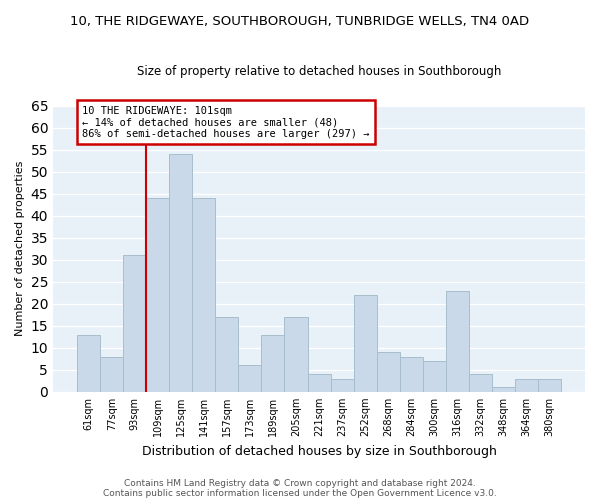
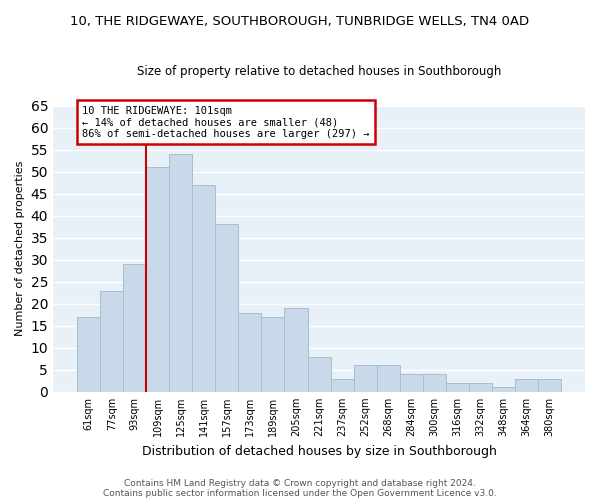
61sqm: 13 -> 17
77sqm: 8 -> 23
93sqm: 31 -> 29
109sqm: 44 -> 51
141sqm: 44 -> 47
157sqm: 17 -> 38
173sqm: 6 -> 18
189sqm: 13 -> 17
205sqm: 17 -> 19
221sqm: 4 -> 8
252sqm: 22 -> 6
268sqm: 9 -> 6
284sqm: 8 -> 4
300sqm: 7 -> 4
316sqm: 23 -> 2
332sqm: 4 -> 2
